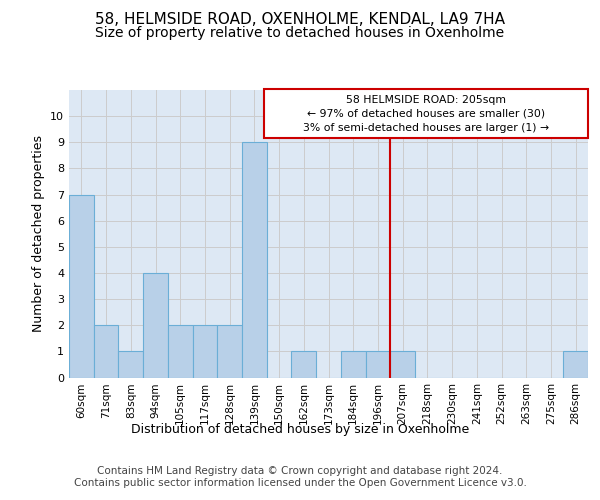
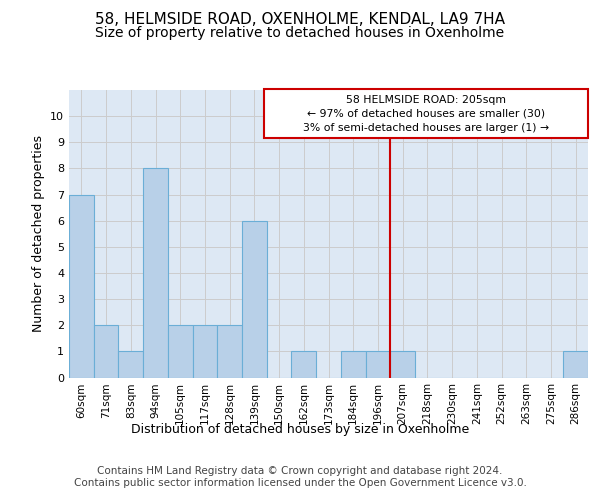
94sqm: 4 -> 8
139sqm: 9 -> 6
